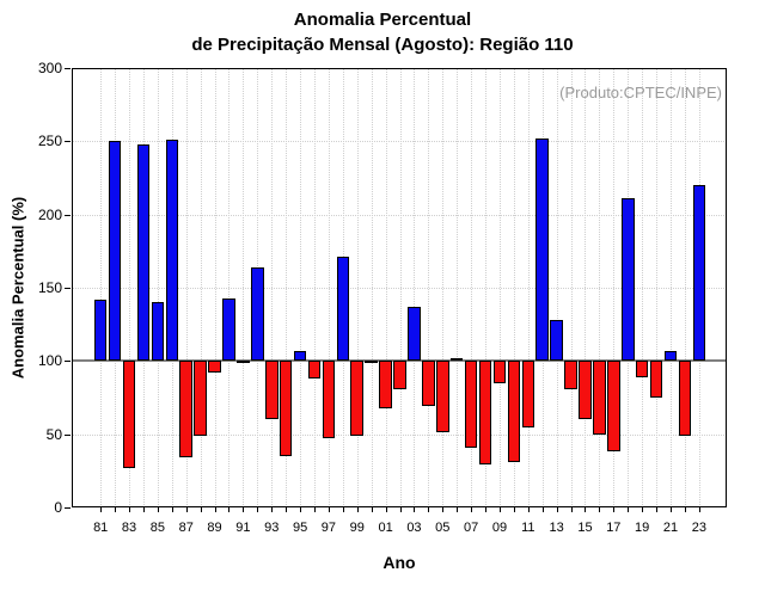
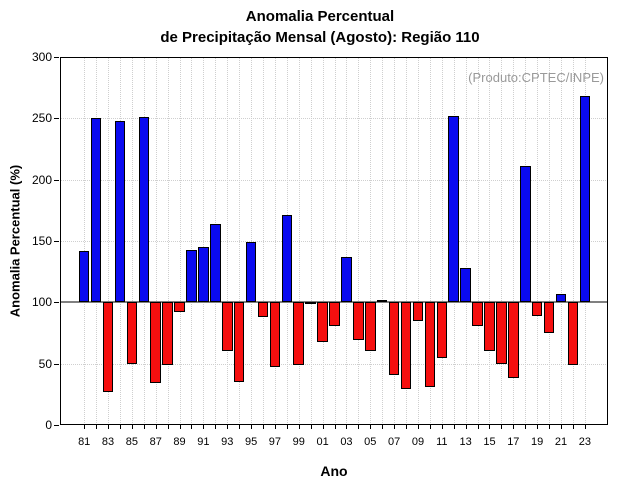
85: 140 -> 50
91: 99 -> 145
95: 107 -> 149
05: 51 -> 60
23: 220 -> 268
